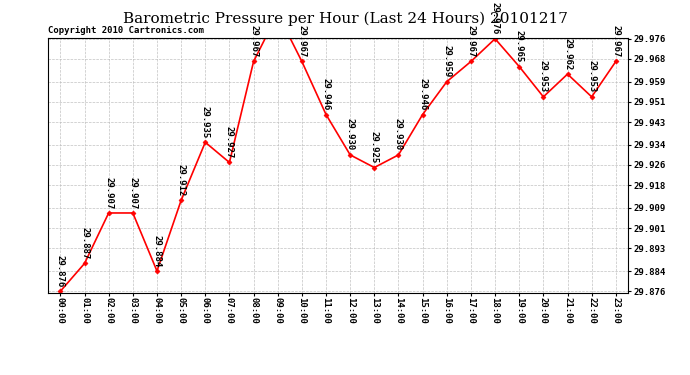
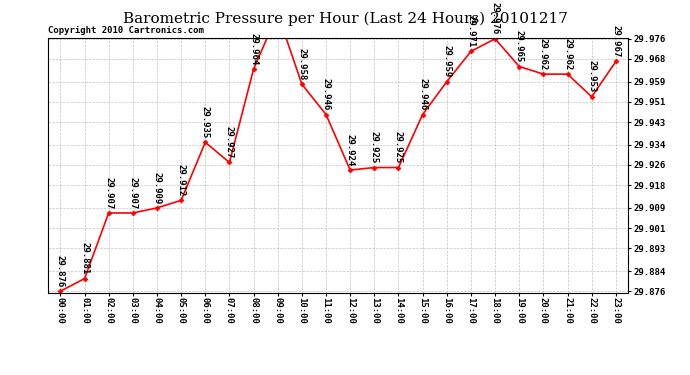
01:00: 29.887 -> 29.881
04:00: 29.884 -> 29.909
08:00: 29.967 -> 29.964
10:00: 29.967 -> 29.958
12:00: 29.930 -> 29.924
14:00: 29.930 -> 29.925
17:00: 29.967 -> 29.971
20:00: 29.953 -> 29.962
